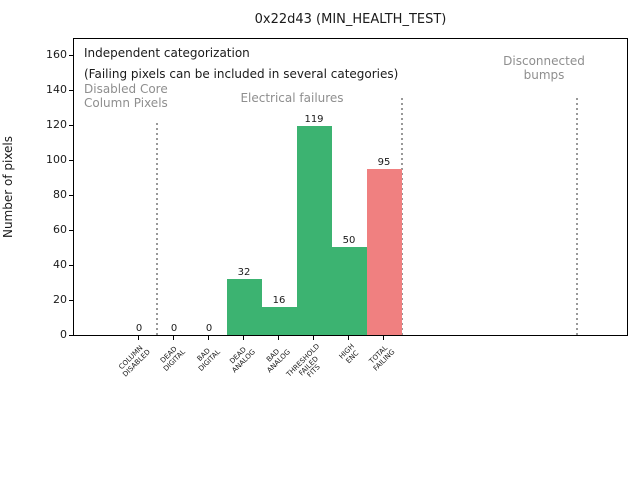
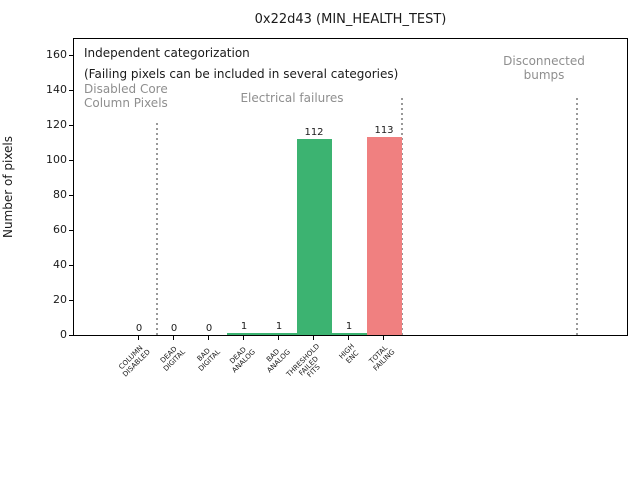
DEAD ANALOG: 32 -> 1
BAD ANALOG: 16 -> 1
THRESHOLD FAILED FITS: 119 -> 112
HIGH ENC: 50 -> 1
TOTAL FAILING: 95 -> 113
